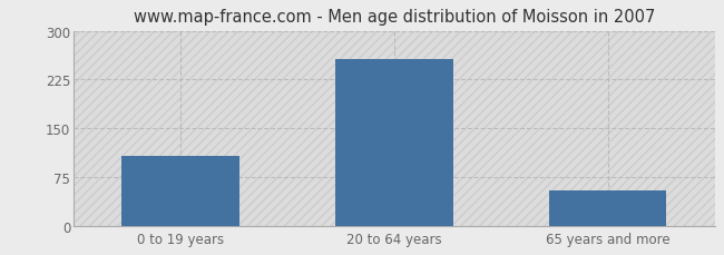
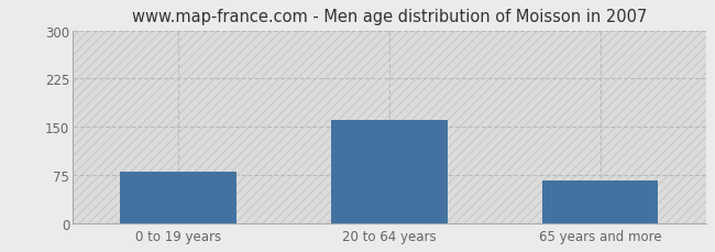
0 to 19 years: 107 -> 80
20 to 64 years: 257 -> 160
65 years and more: 55 -> 66
